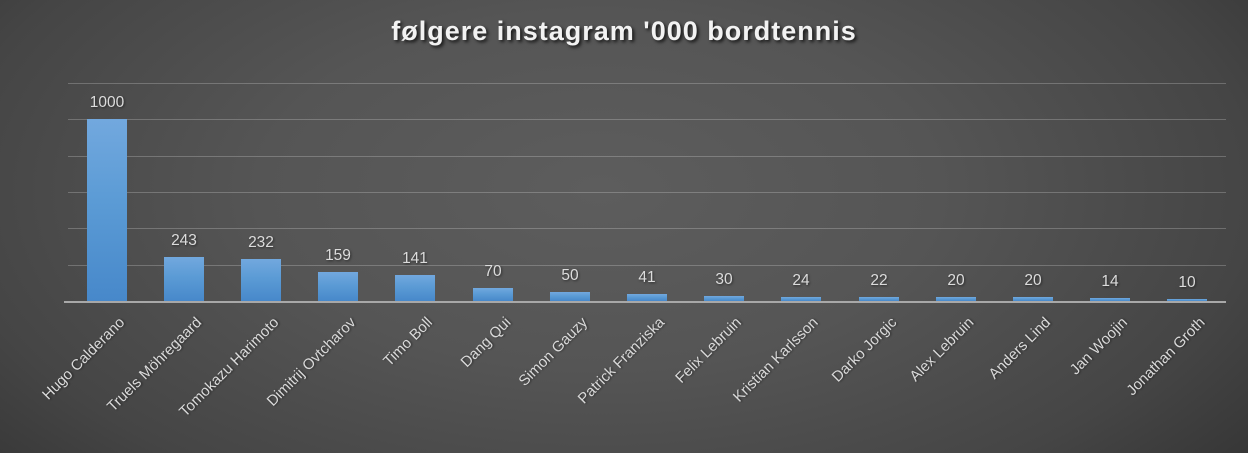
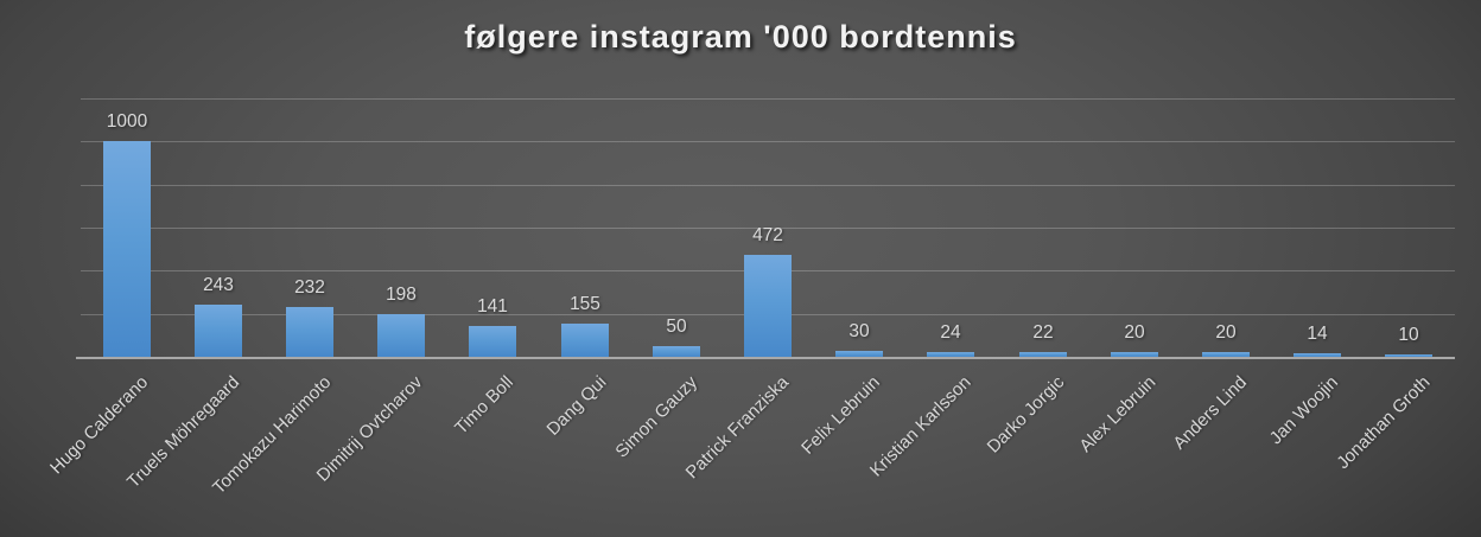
Dimitrij Ovtcharov: 159 -> 198
Dang Qui: 70 -> 155
Patrick Franziska: 41 -> 472
